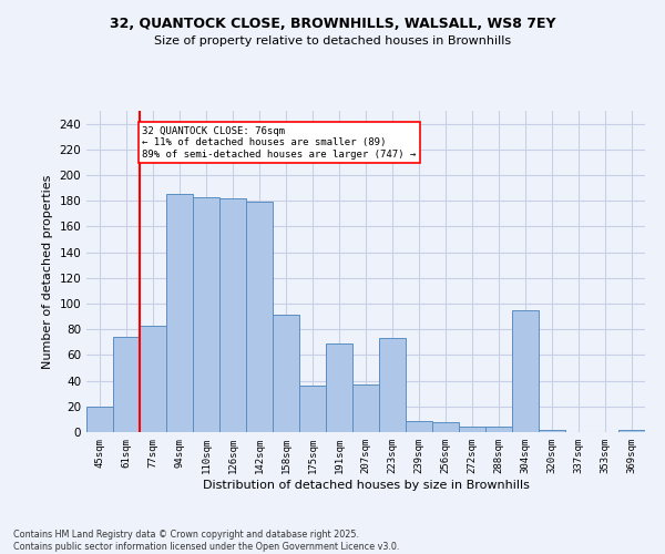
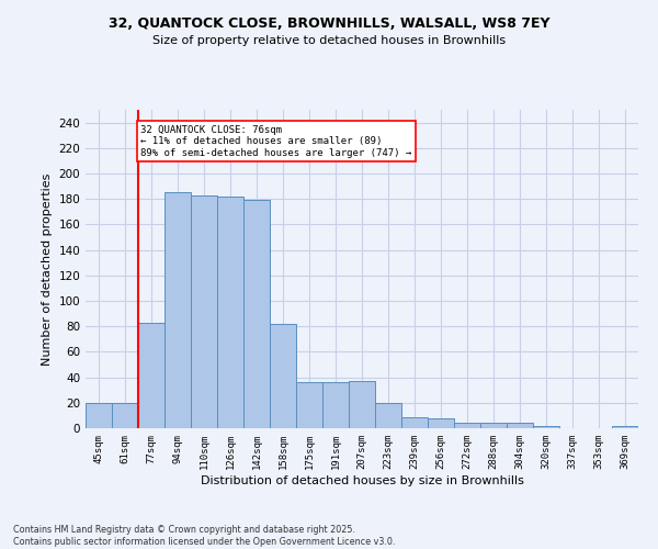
61sqm: 74 -> 20
158sqm: 91 -> 82
191sqm: 69 -> 36
223sqm: 73 -> 20
304sqm: 95 -> 4
